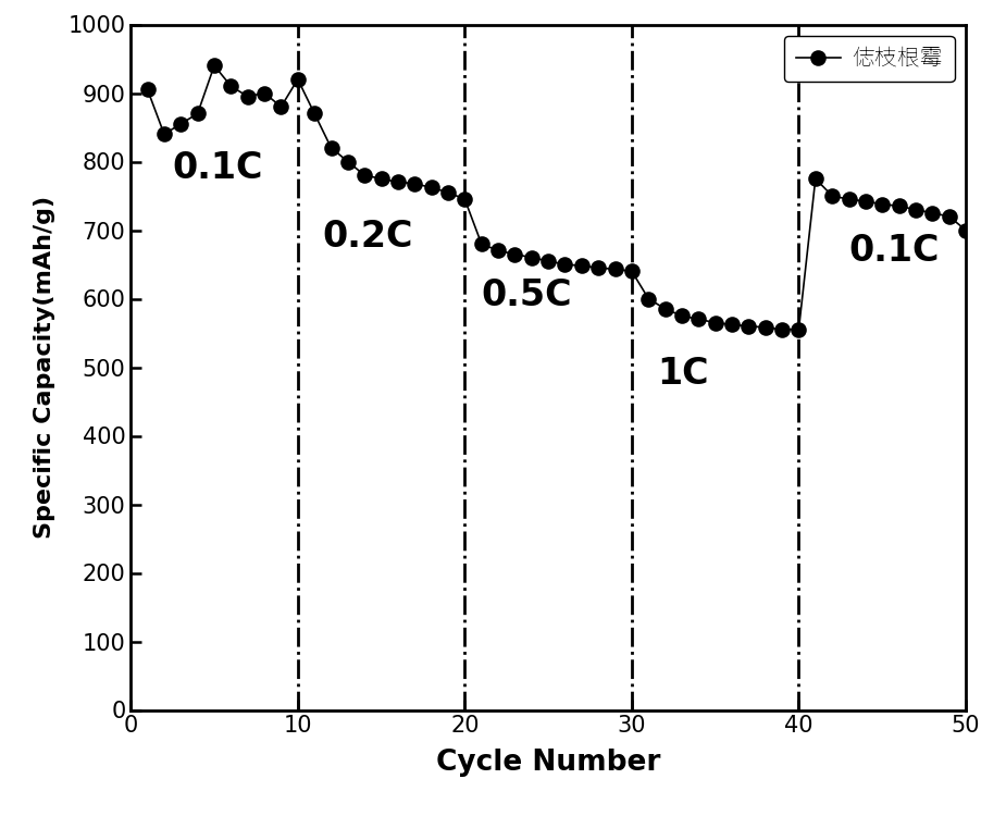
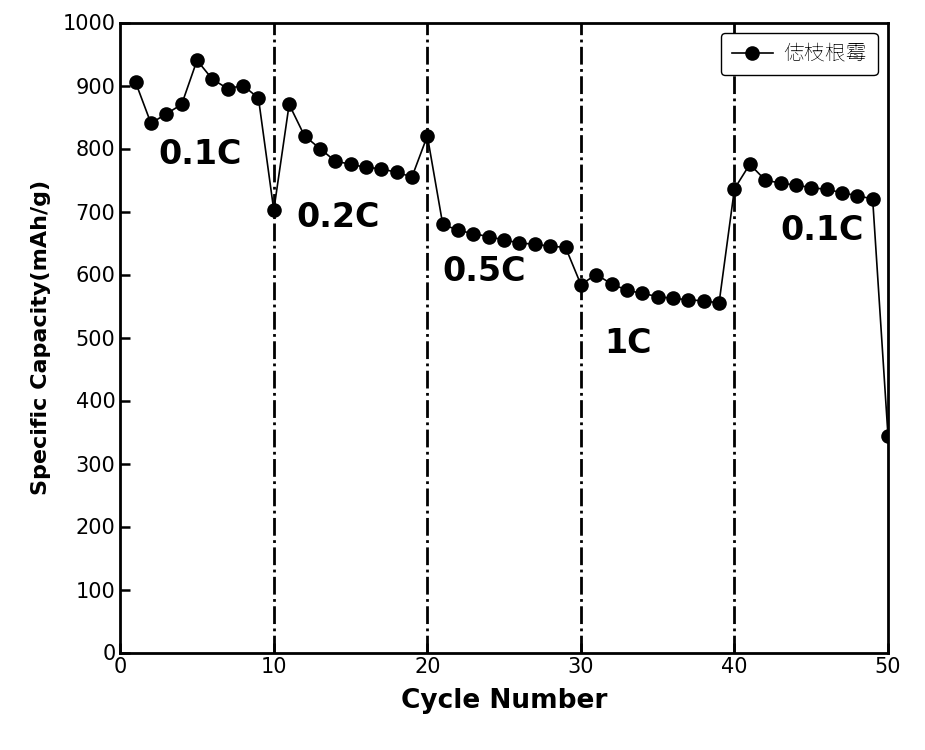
10: 920 -> 702
20: 745 -> 820
30: 640 -> 584
40: 555 -> 736
50: 700 -> 344
